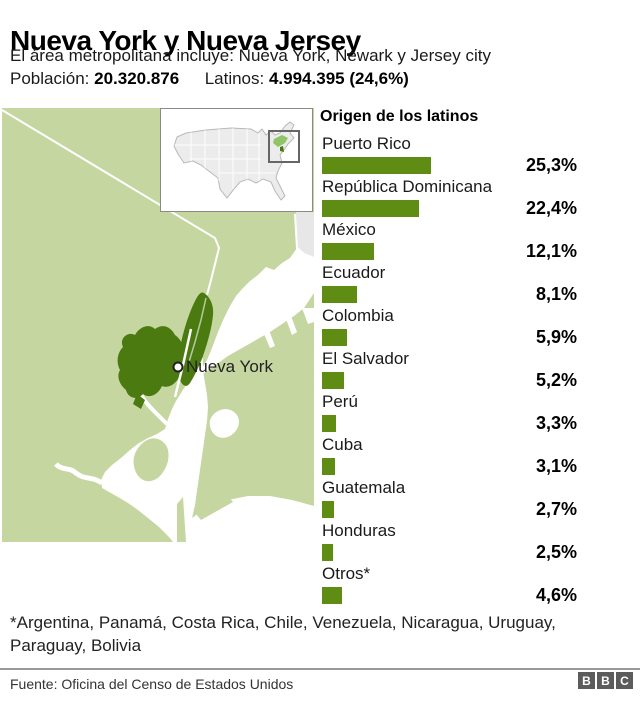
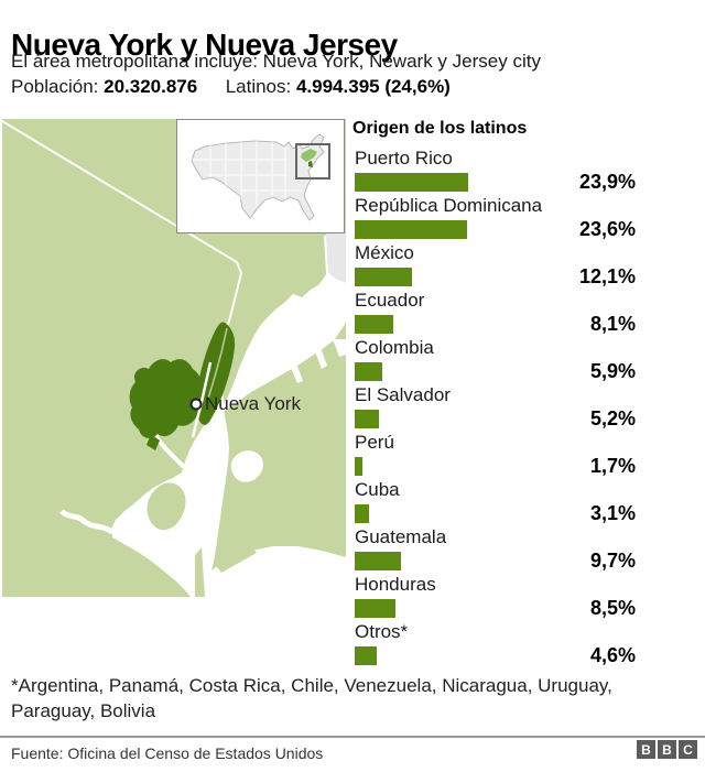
Puerto Rico: 25,3% -> 23,9%
República Dominicana: 22,4% -> 23,6%
Perú: 3,3% -> 1,7%
Guatemala: 2,7% -> 9,7%
Honduras: 2,5% -> 8,5%
